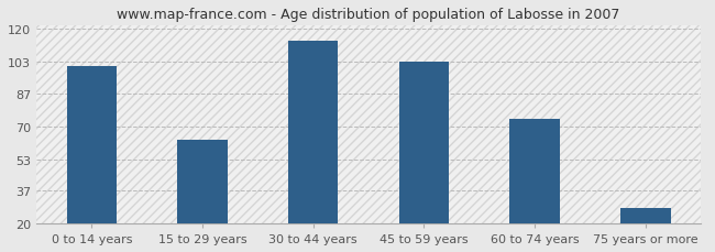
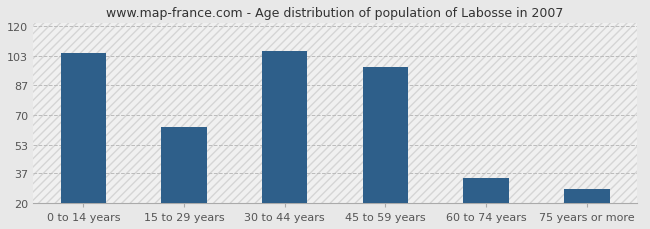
0 to 14 years: 101 -> 105
30 to 44 years: 114 -> 106
45 to 59 years: 103 -> 97
60 to 74 years: 74 -> 34
